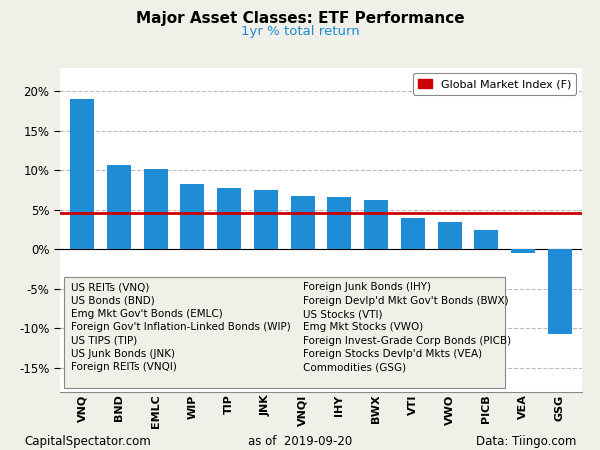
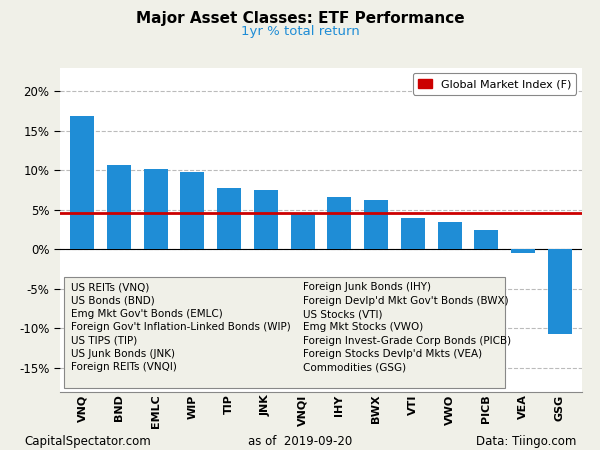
VNQ: 19.0% -> 16.8%
WIP: 8.3% -> 9.8%
VNQI: 6.8% -> 4.6%
